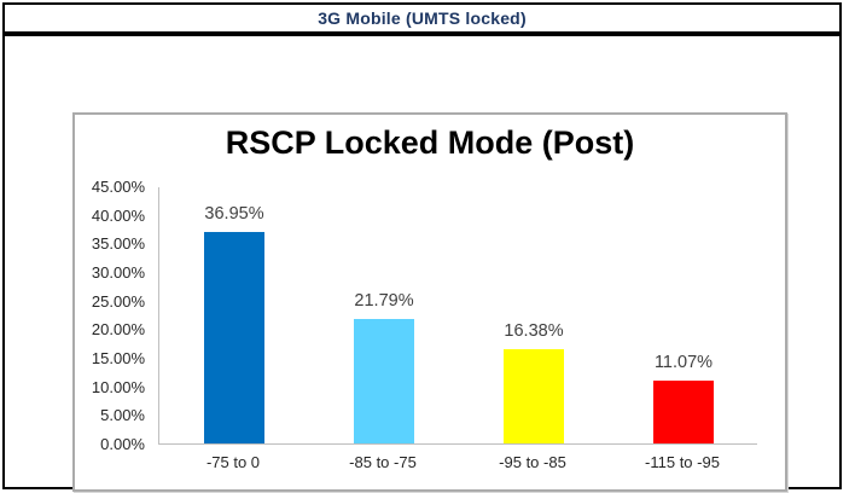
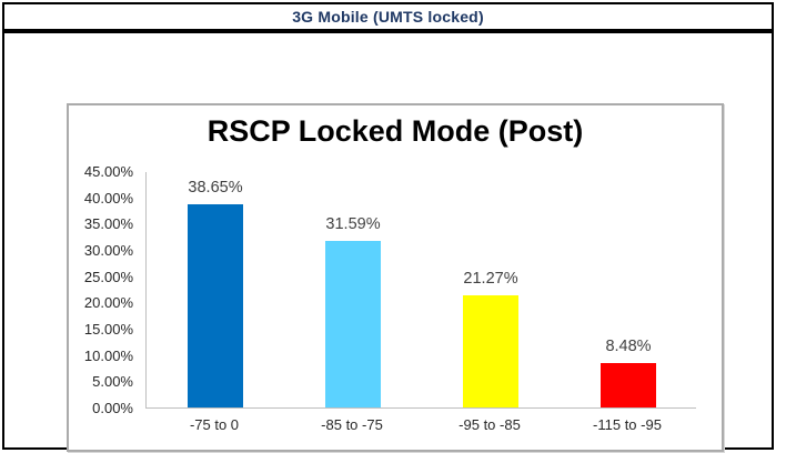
-75 to 0: 36.95% -> 38.65%
-85 to -75: 21.79% -> 31.59%
-95 to -85: 16.38% -> 21.27%
-115 to -95: 11.07% -> 8.48%
